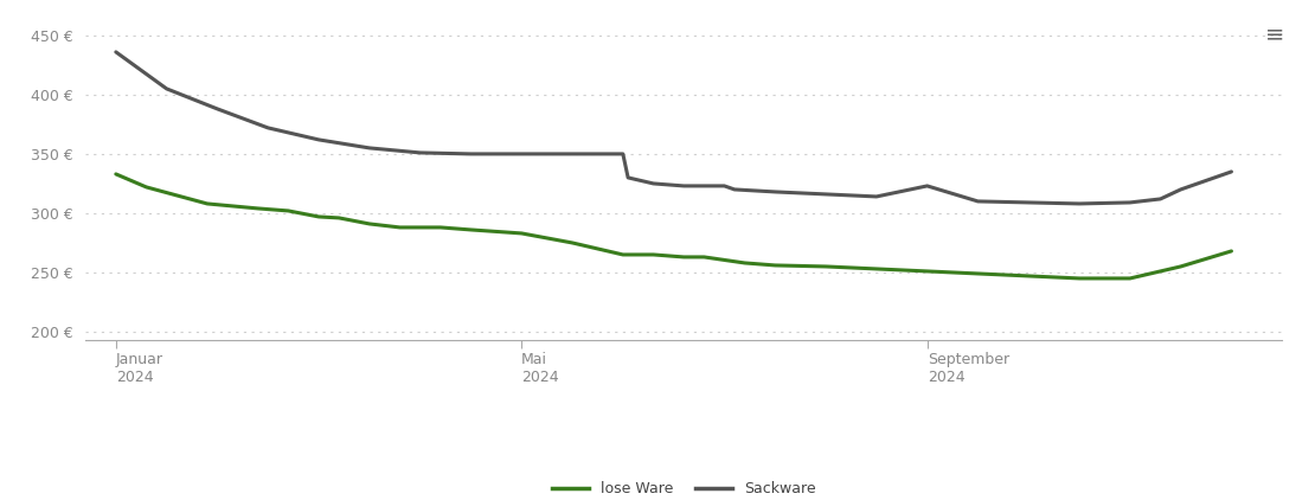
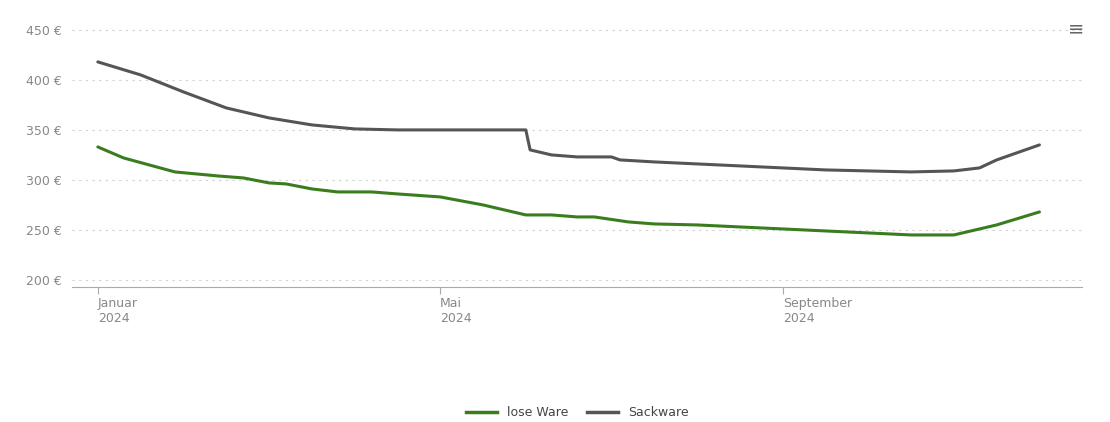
Sackware/Januar 2024: 436 € -> 418 €
Sackware/September 2024: 323 € -> 312 €
